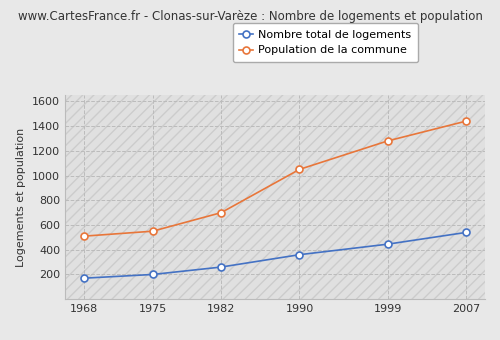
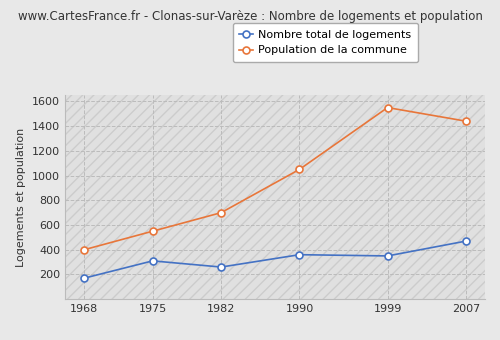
Population de la commune/1968: 510 -> 400
Nombre total de logements/1975: 200 -> 310
Nombre total de logements/1999: 440 -> 350
Population de la commune/1999: 1280 -> 1550
Nombre total de logements/2007: 540 -> 470
